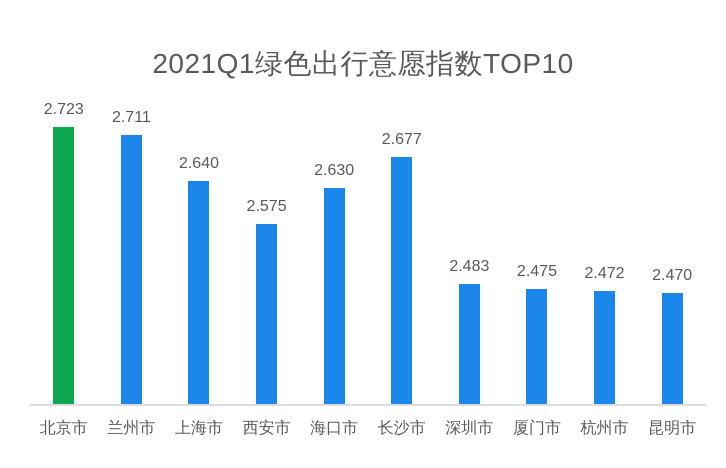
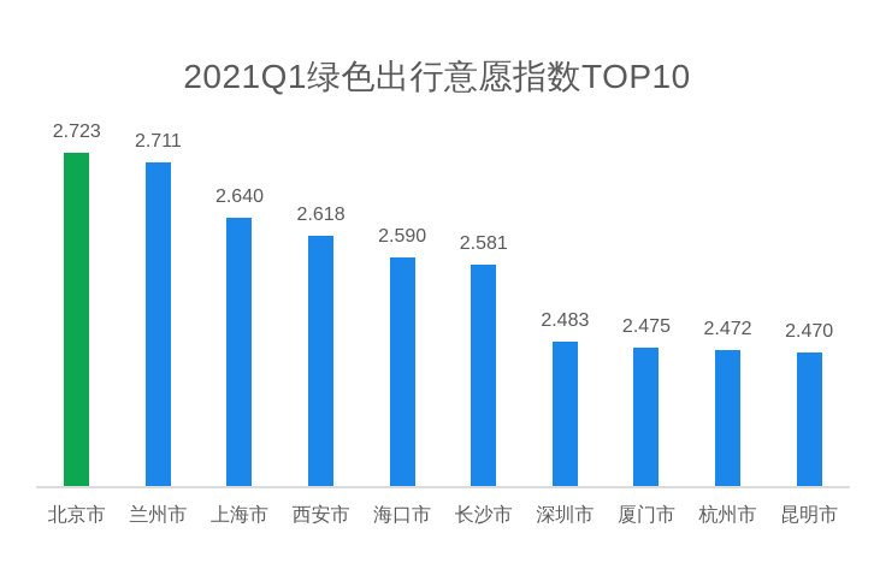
西安市: 2.575 -> 2.618
海口市: 2.630 -> 2.590
长沙市: 2.677 -> 2.581
